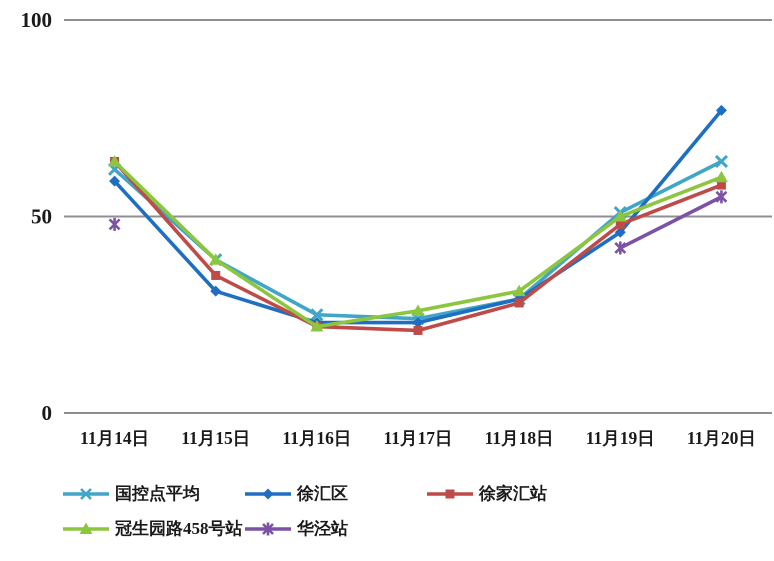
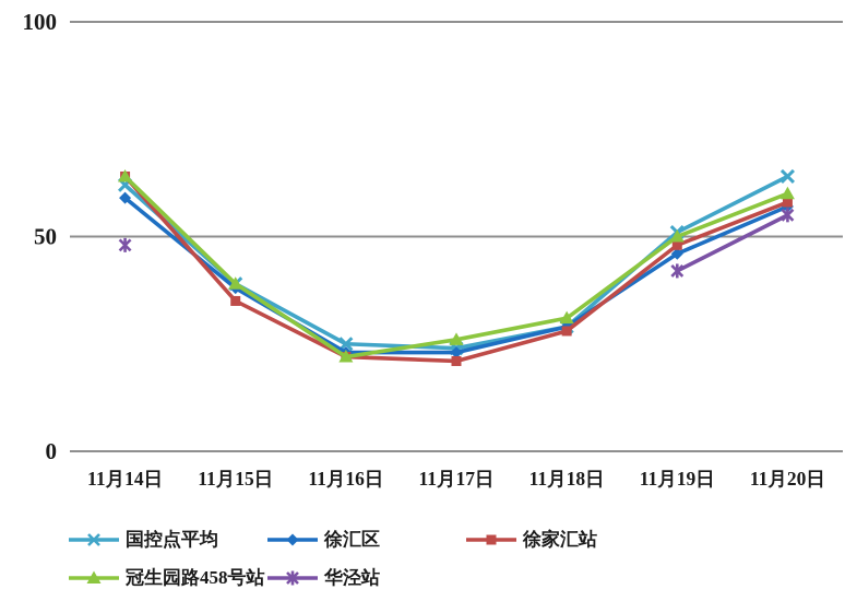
徐汇区/11月15日: 31 -> 38
徐汇区/11月20日: 77 -> 57
